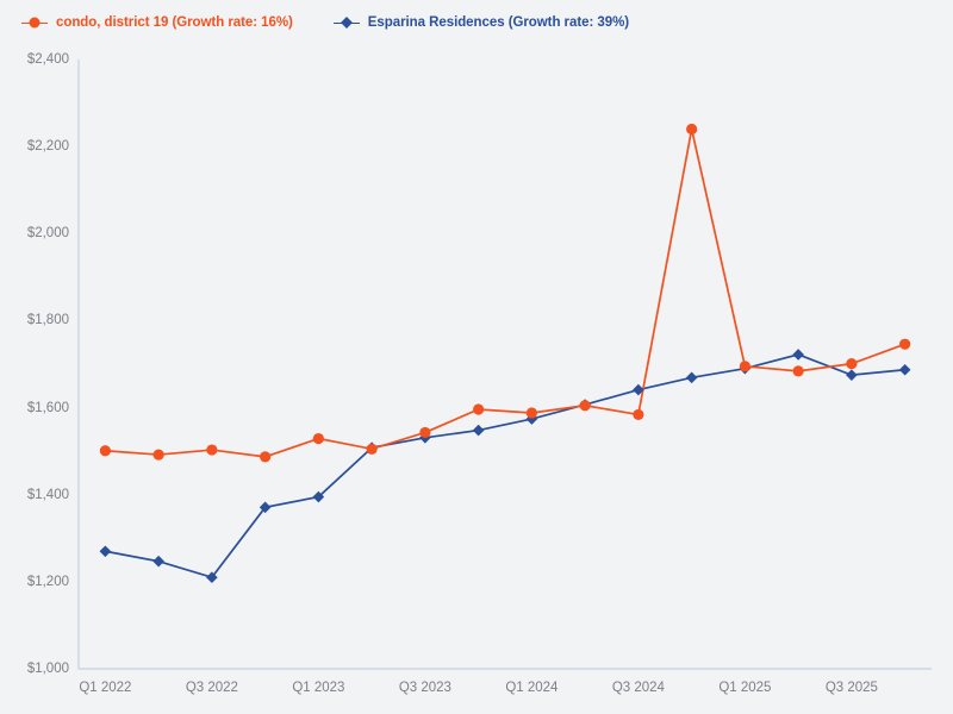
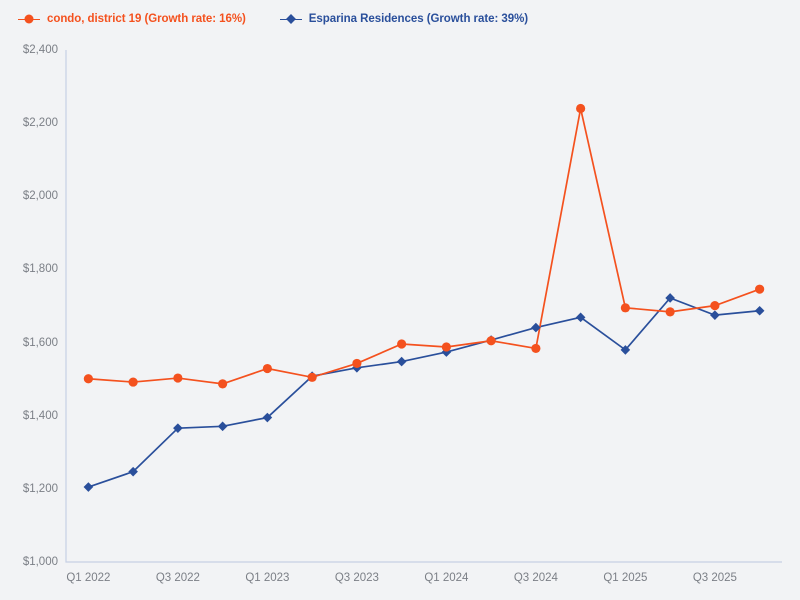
Esparina Residences (Growth rate: 39%)/Q1 2022: $1270 -> $1200
Esparina Residences (Growth rate: 39%)/Q3 2022: $1210 -> $1370
Esparina Residences (Growth rate: 39%)/Q1 2025: $1690 -> $1580
